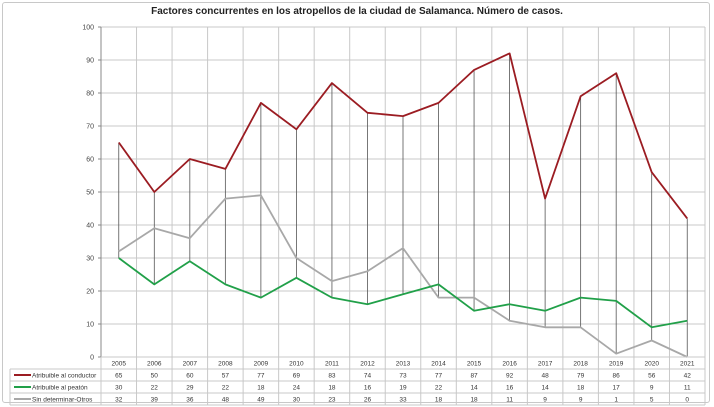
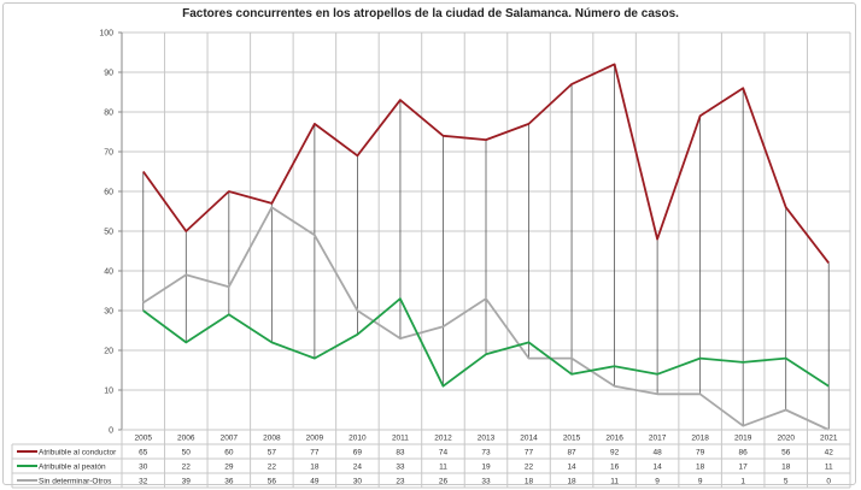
Sin determinar-Otros/2008: 48 -> 56
Atribuible al peatón/2011: 18 -> 33
Atribuible al peatón/2012: 16 -> 11
Atribuible al peatón/2020: 9 -> 18
